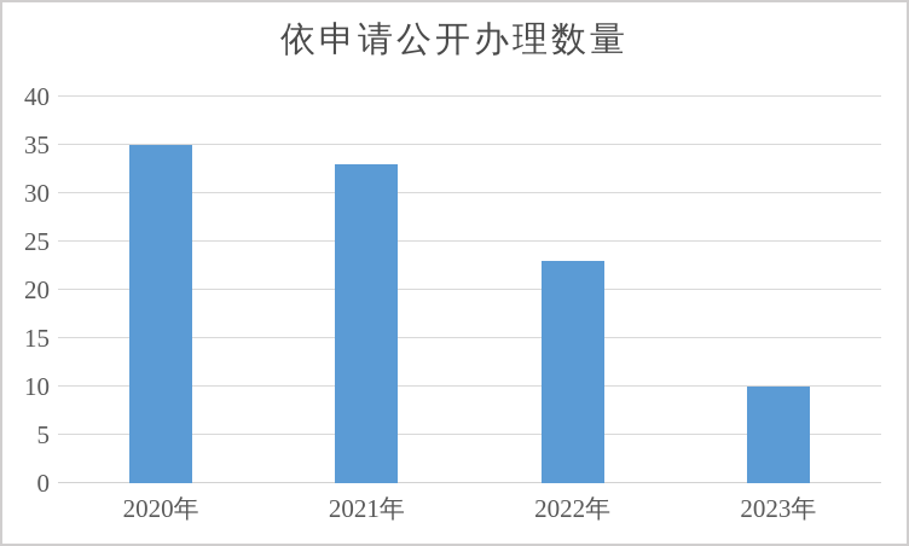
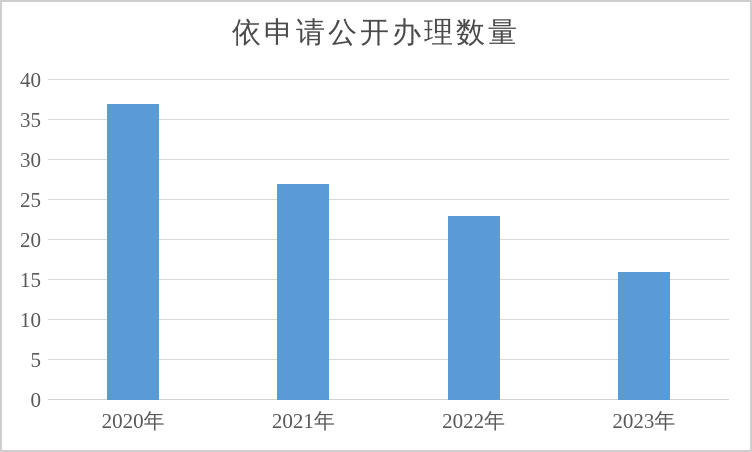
2020年: 35 -> 37
2021年: 33 -> 27
2023年: 10 -> 16
